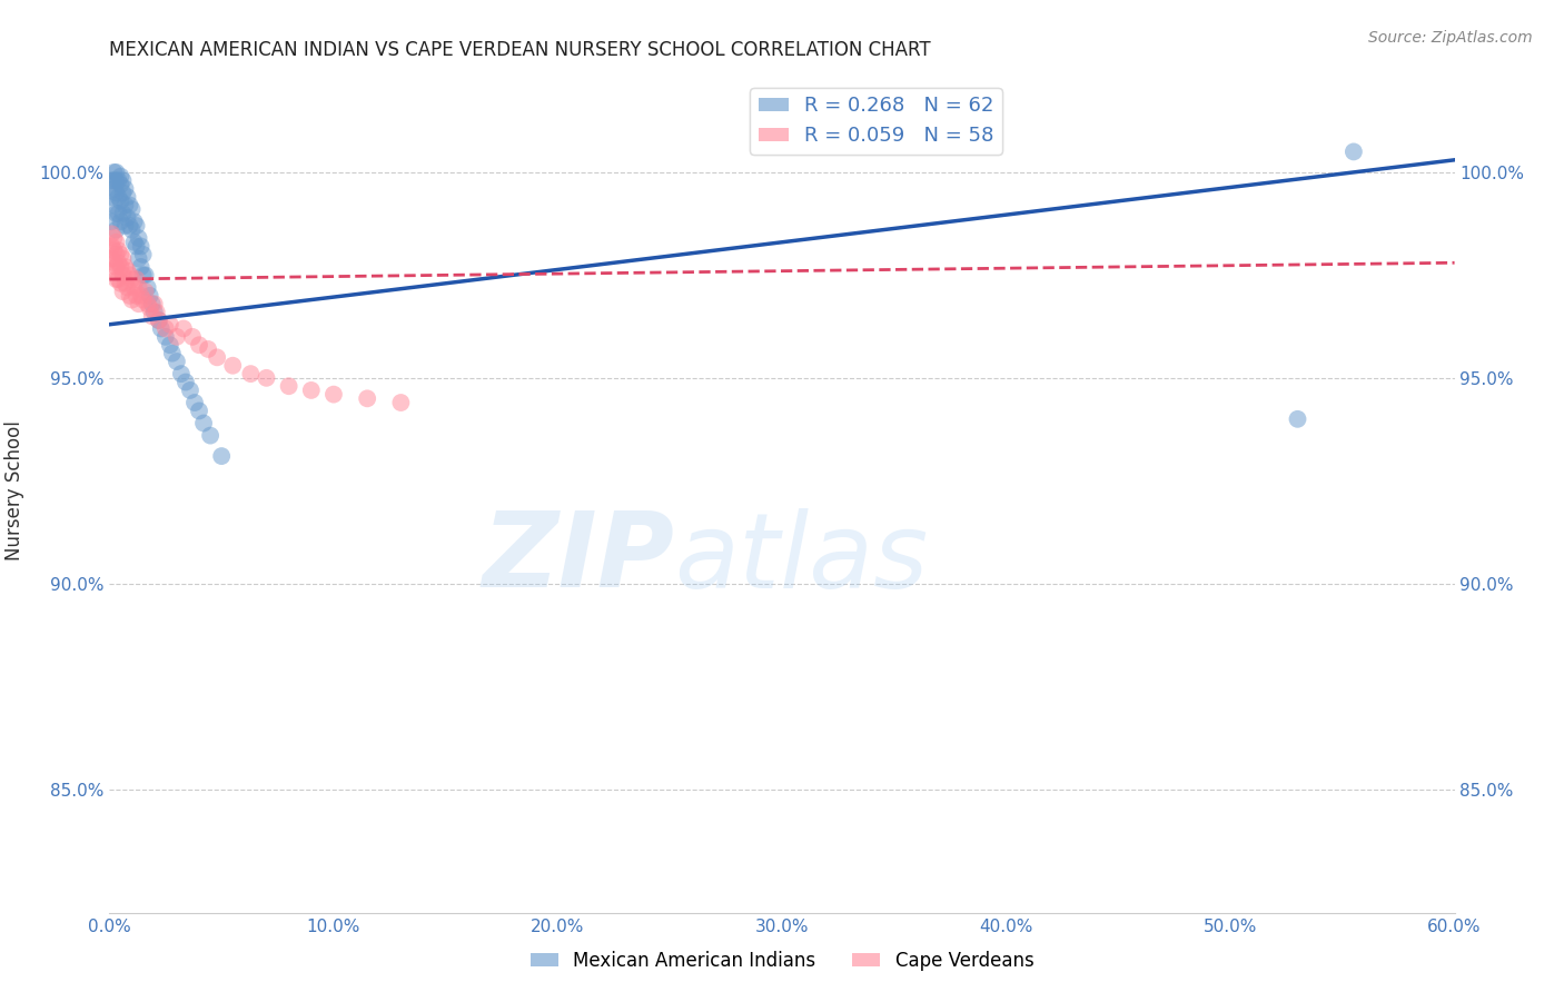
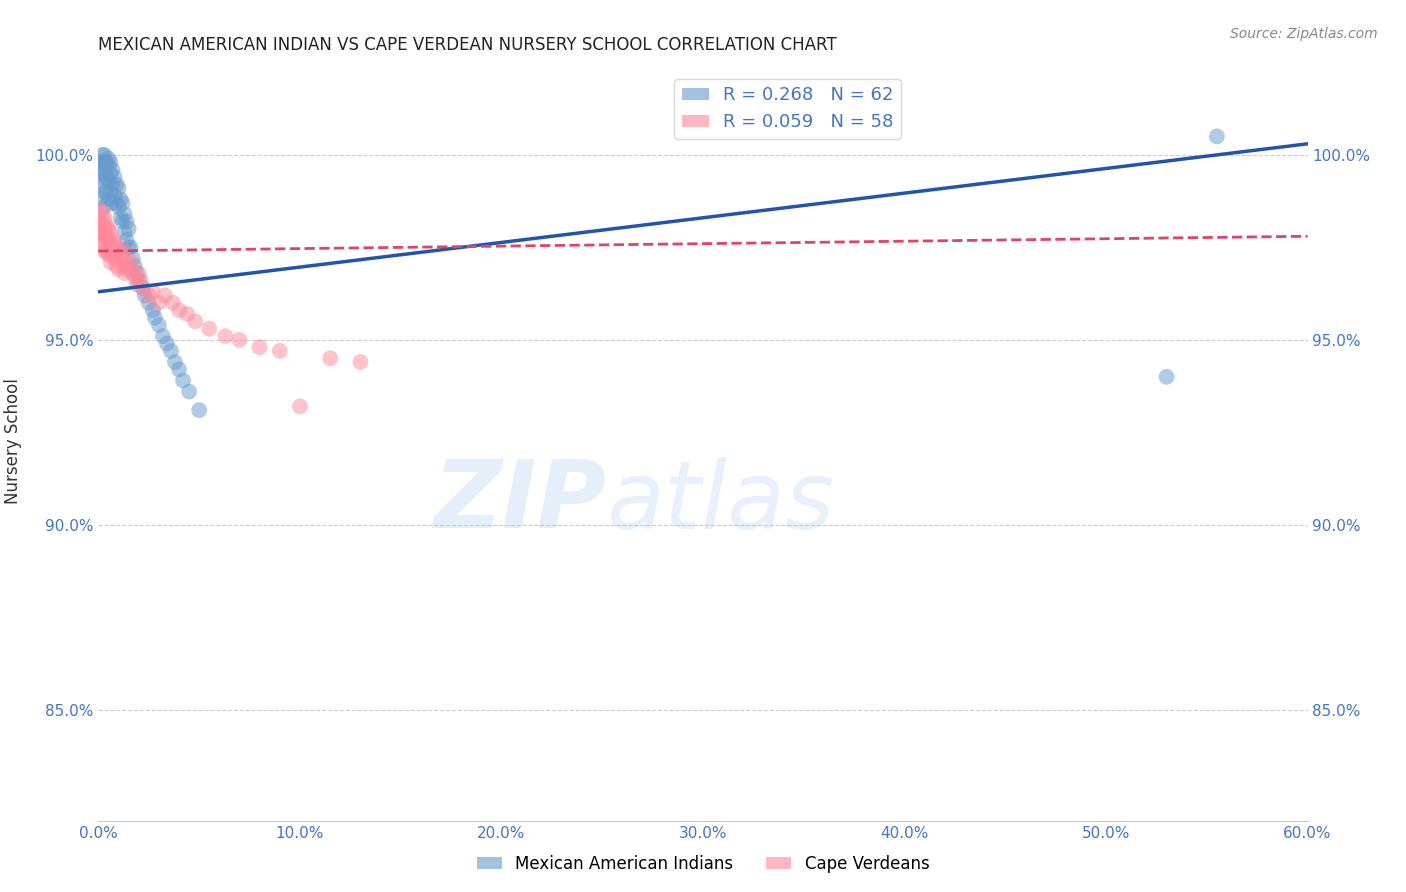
Cape Verdeans/10.0%: 94.6% -> 93.2%
